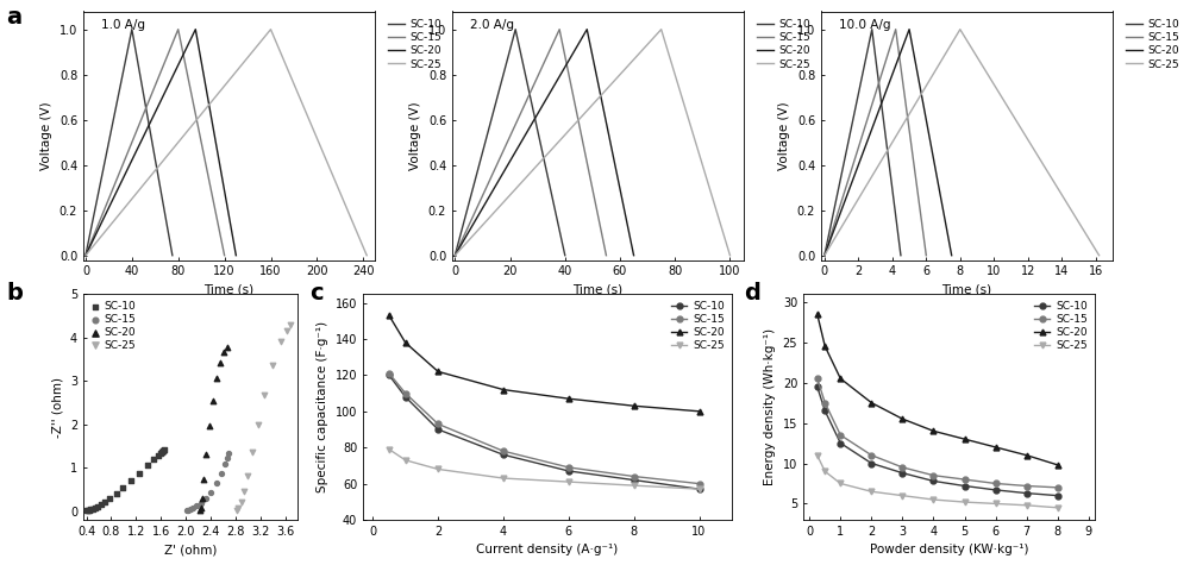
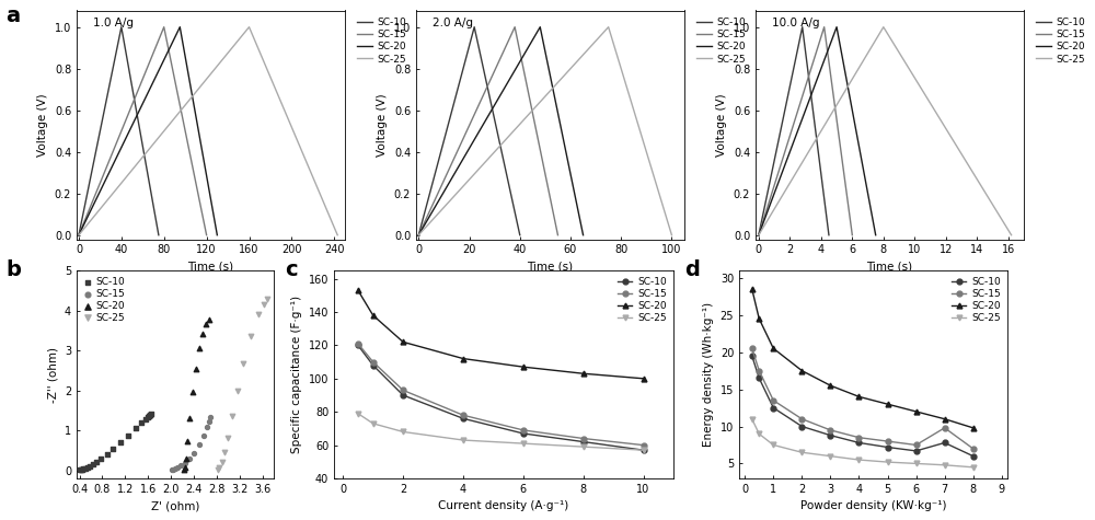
SC-10/7: 6.3 -> 7.8
SC-15/7: 7.2 -> 9.8
